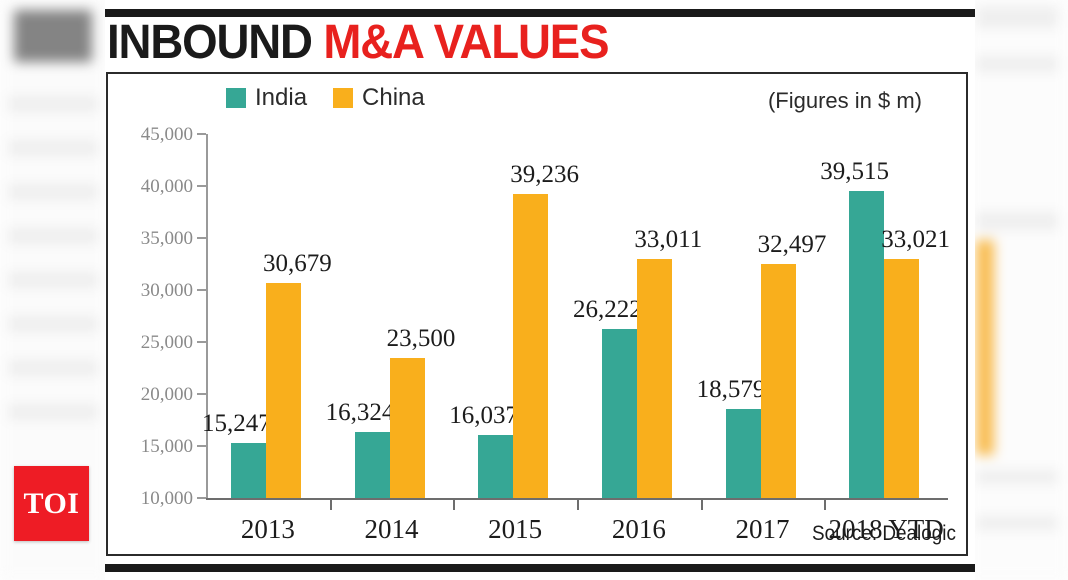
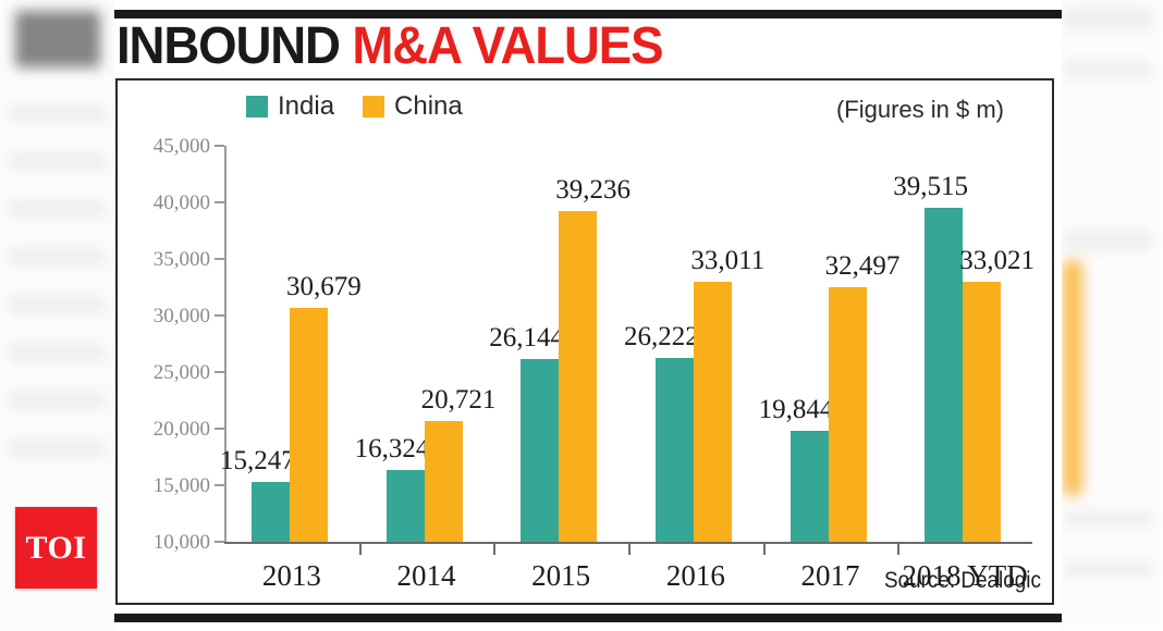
China/2014: 23,500 -> 20,721
India/2015: 16,037 -> 26,144
India/2017: 18,579 -> 19,844
